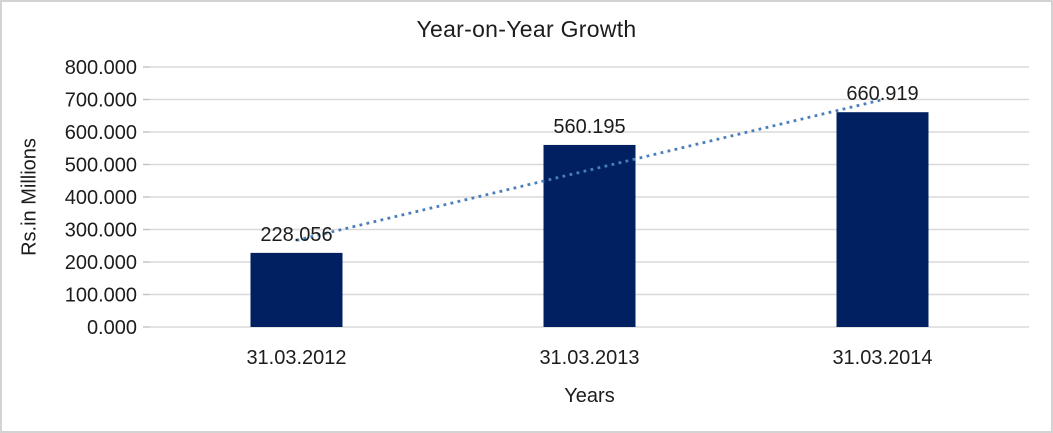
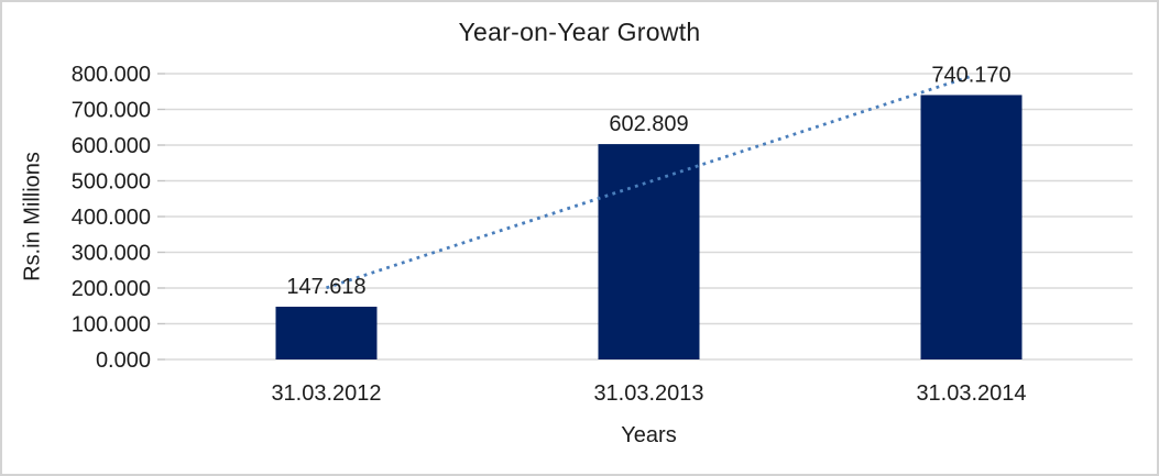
31.03.2012: 228.056 -> 147.618
31.03.2013: 560.195 -> 602.809
31.03.2014: 660.919 -> 740.170
